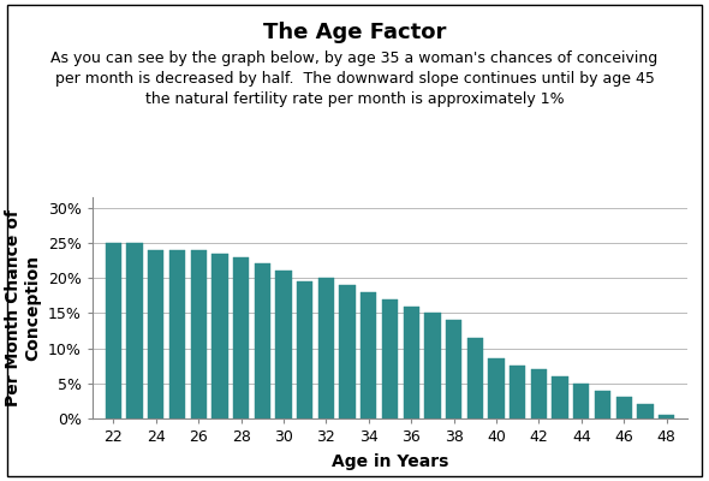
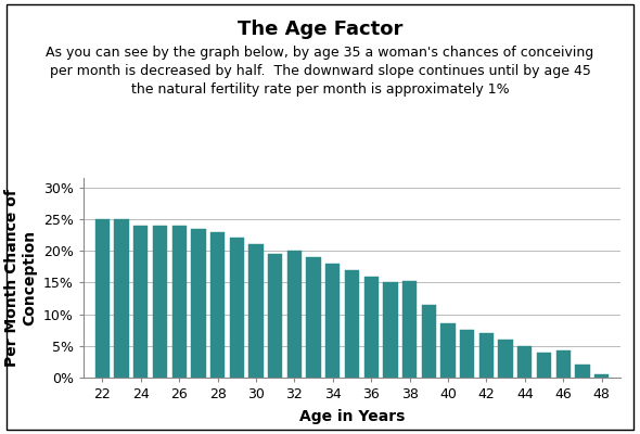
38: 14.0% -> 15.2%
46: 3.0% -> 4.2%
